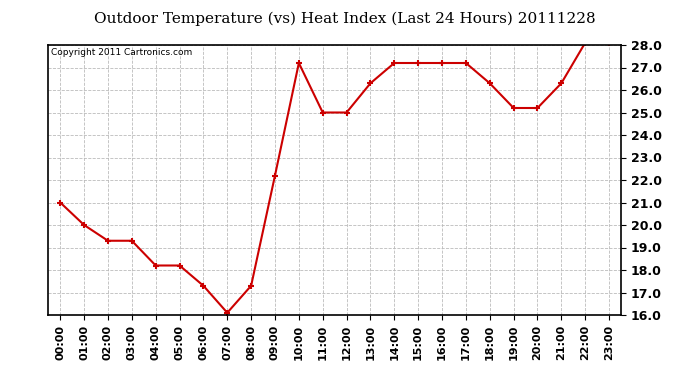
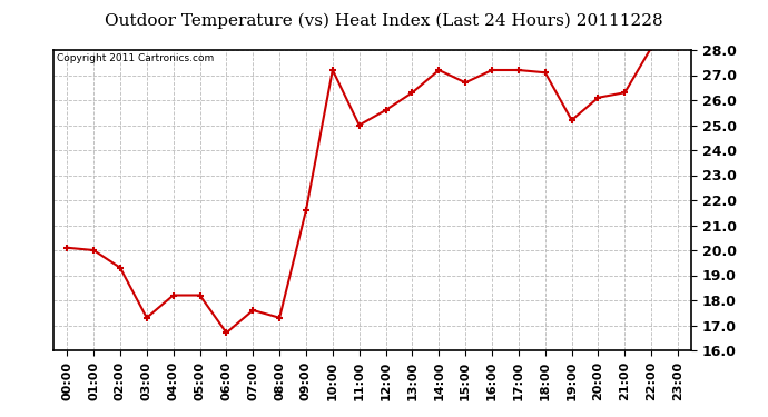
00:00: 21.0 -> 20.1
03:00: 19.3 -> 17.3
06:00: 17.3 -> 16.7
07:00: 16.1 -> 17.6
09:00: 22.2 -> 21.6
12:00: 25.0 -> 25.6
15:00: 27.2 -> 26.7
18:00: 26.3 -> 27.1
20:00: 25.2 -> 26.1
